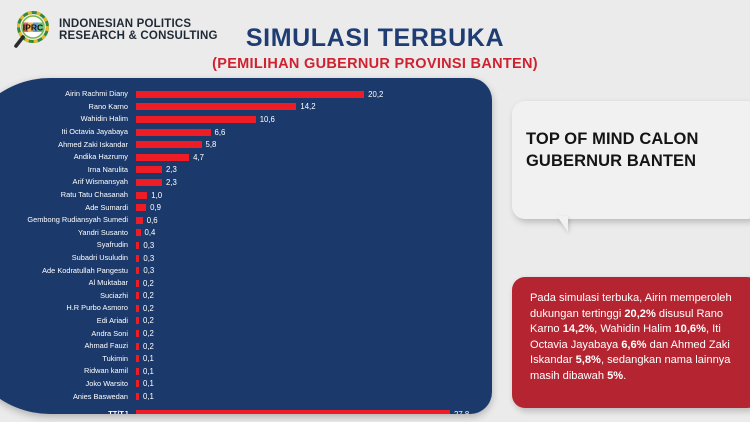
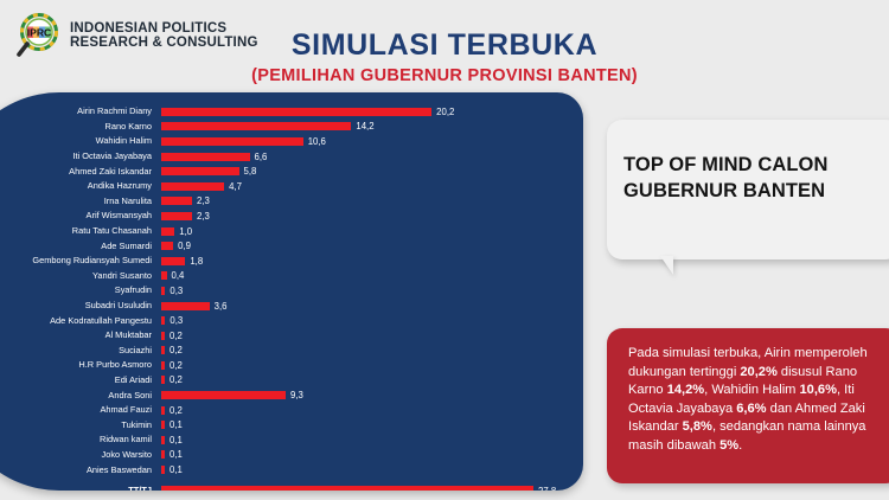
Gembong Rudiansyah Sumedi: 0,6 -> 1,8
Subadri Usuludin: 0,3 -> 3,6
Andra Soni: 0,2 -> 9,3
